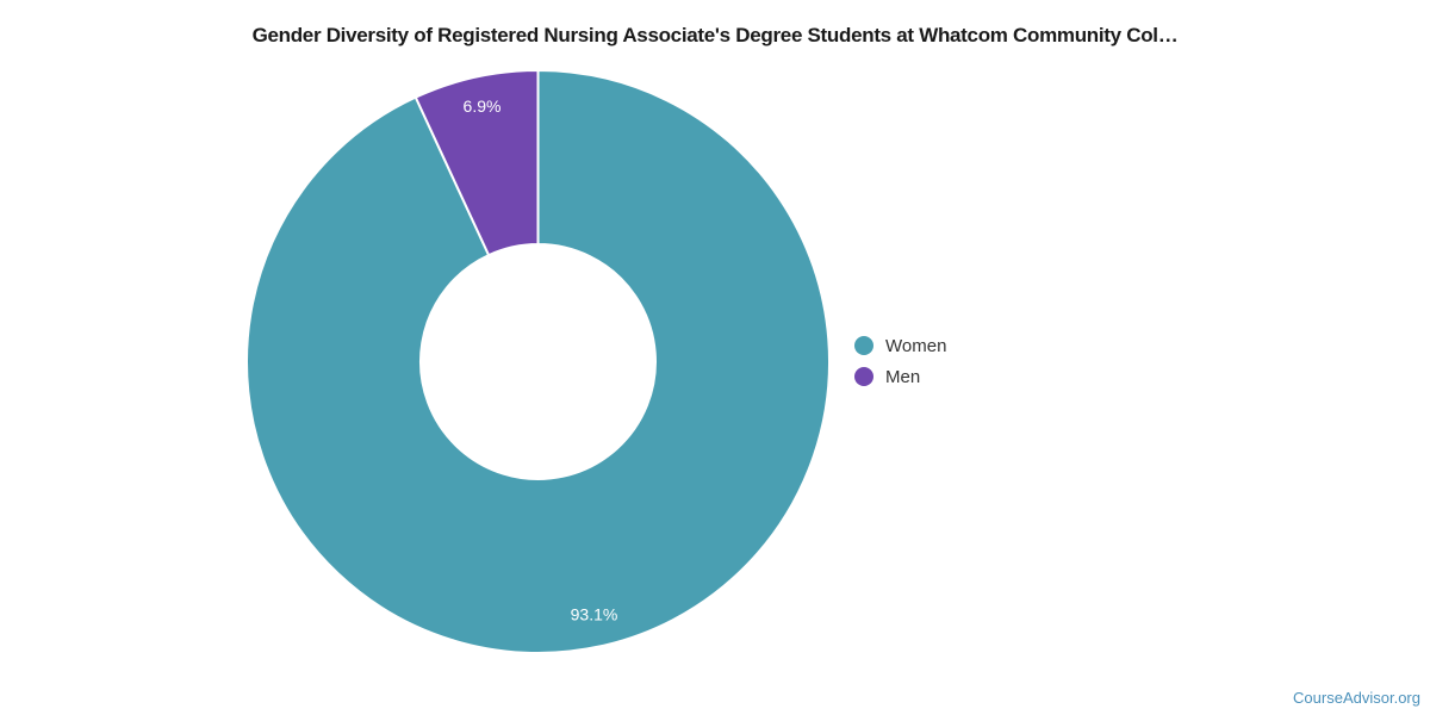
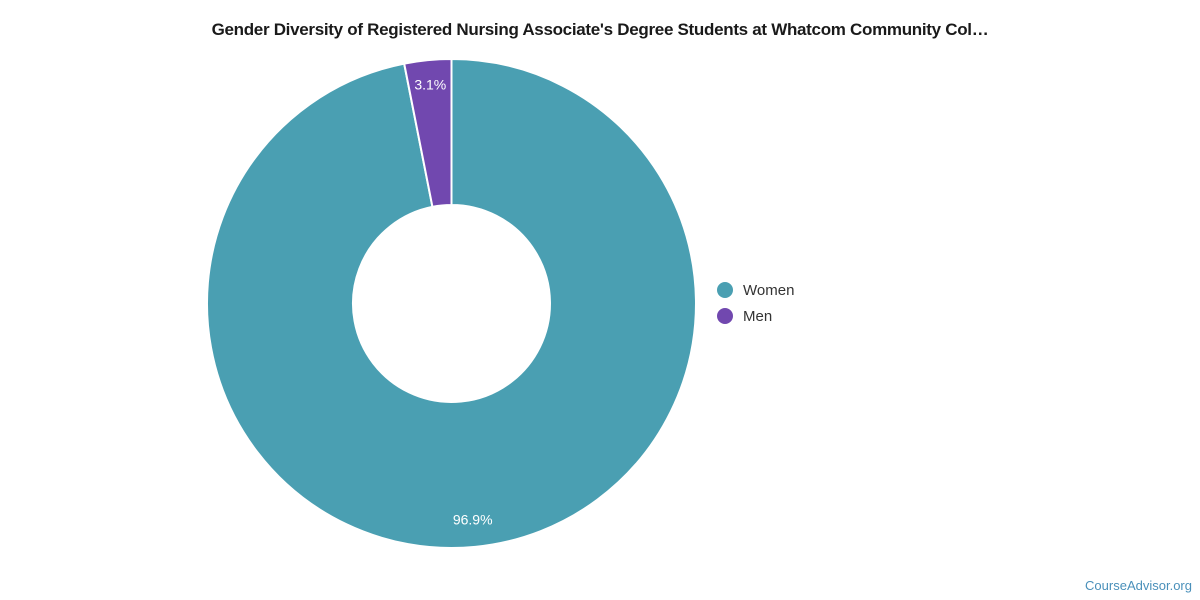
Women: 93.1% -> 96.9%
Men: 6.9% -> 3.1%
